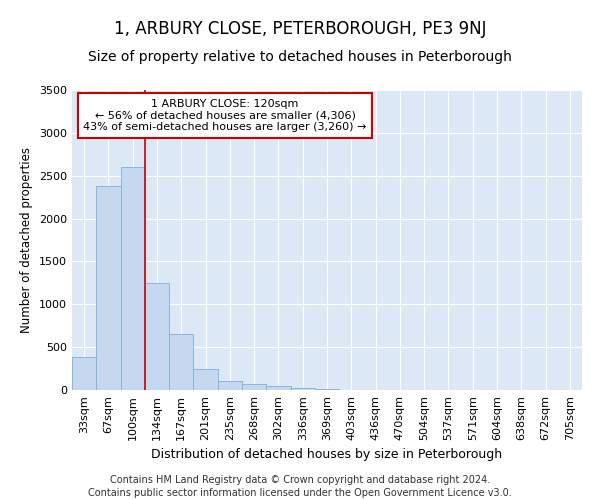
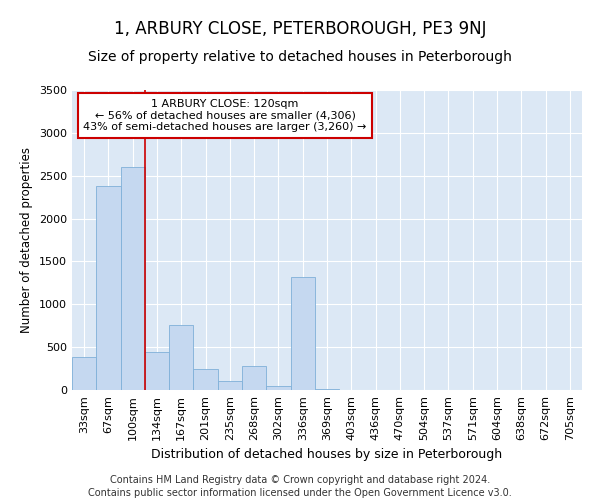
134sqm: 1250 -> 440
167sqm: 650 -> 760
268sqm: 60 -> 280
336sqm: 20 -> 1320
